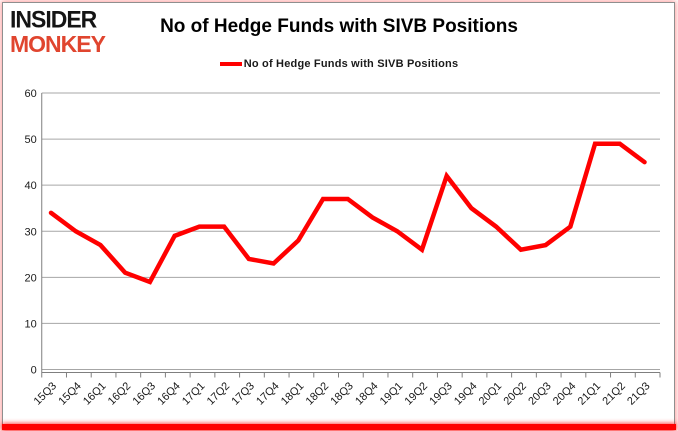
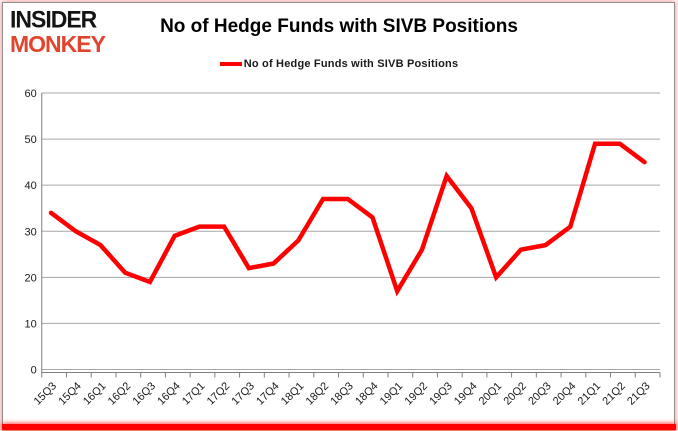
17Q3: 24 -> 22
19Q1: 30 -> 17
20Q1: 31 -> 20
